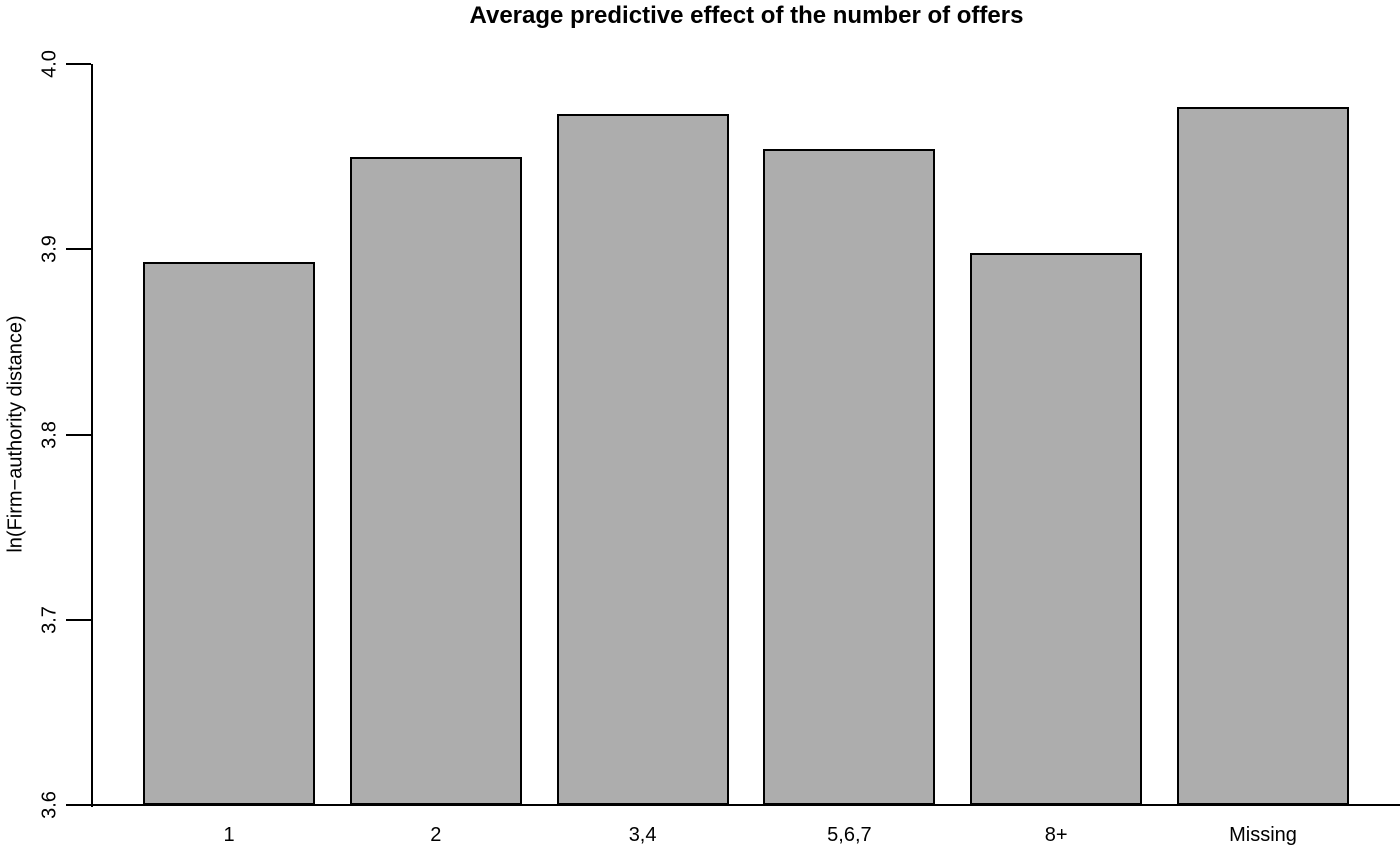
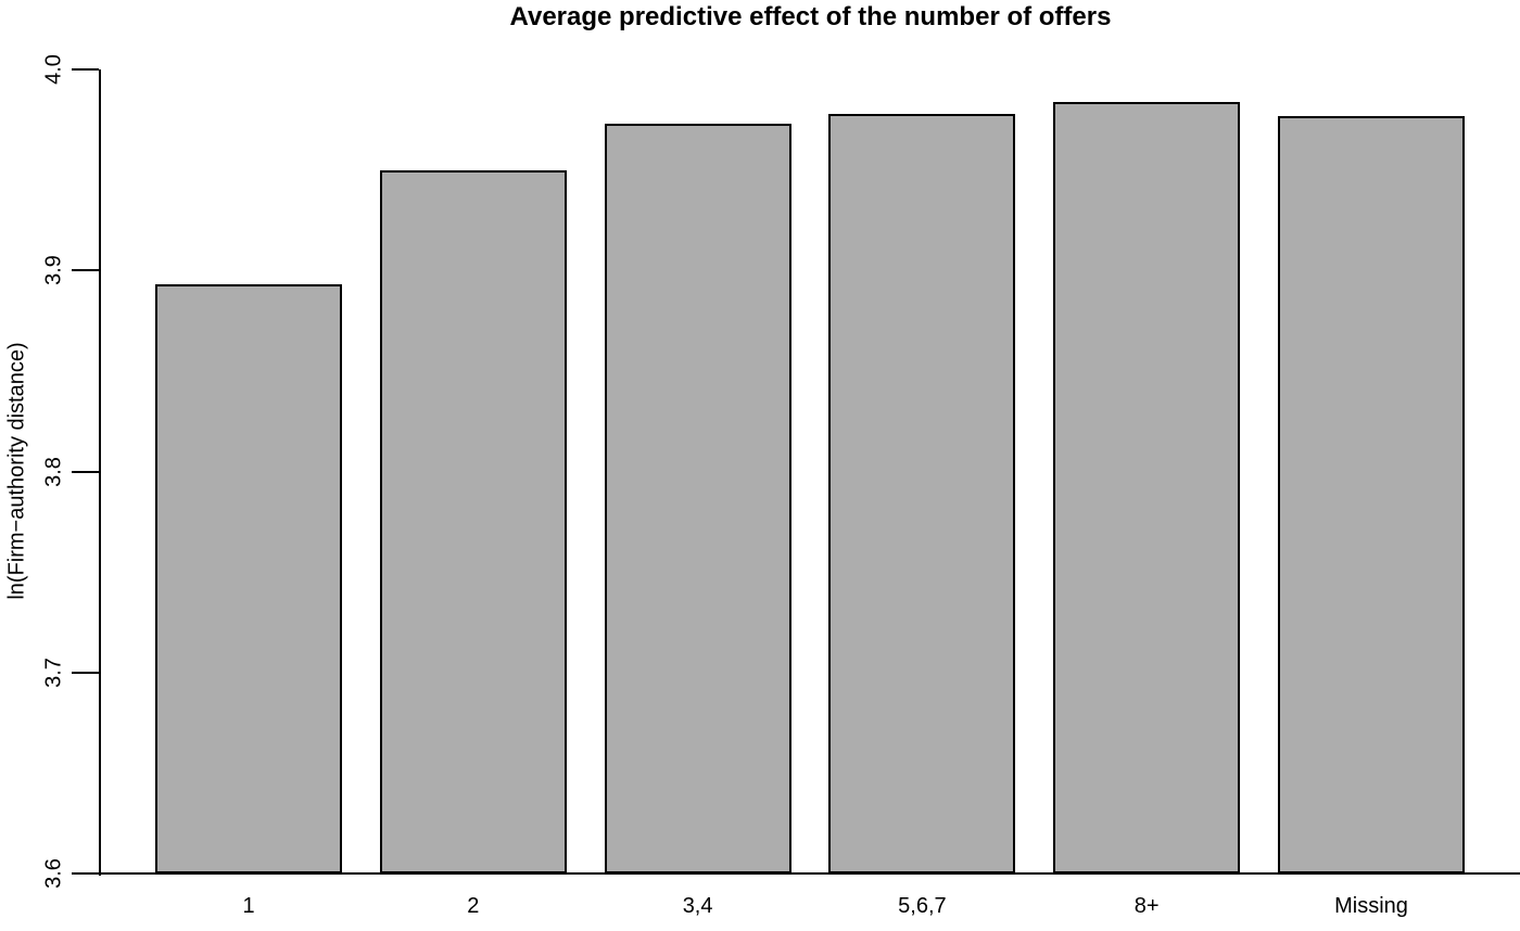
5,6,7: 3.954 -> 3.978
8+: 3.898 -> 3.984
